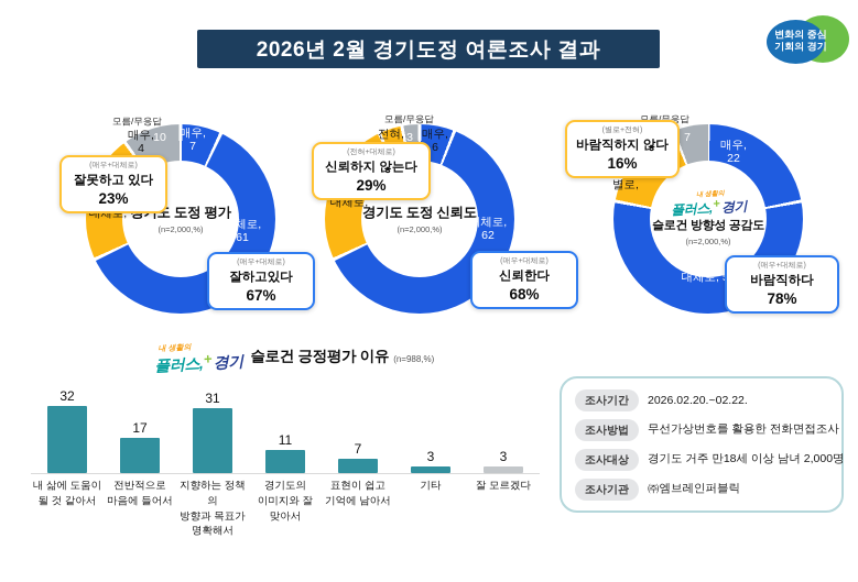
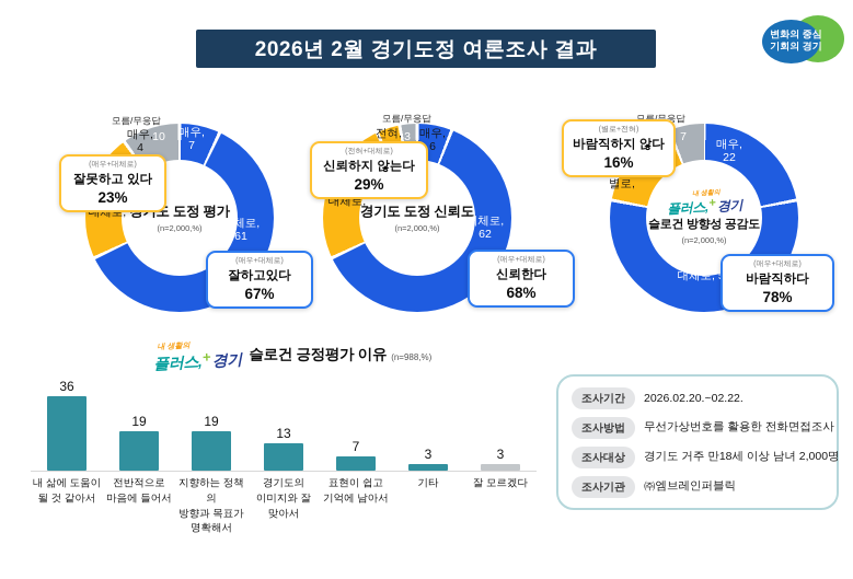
슬로건 긍정평가 이유/내 삶에 도움이 될 것 같아서: 32 -> 36
슬로건 긍정평가 이유/전반적으로 마음에 들어서: 17 -> 19
슬로건 긍정평가 이유/지향하는 정책의 방향과 목표가 명확해서: 31 -> 19
슬로건 긍정평가 이유/경기도의 이미지와 잘 맞아서: 11 -> 13
